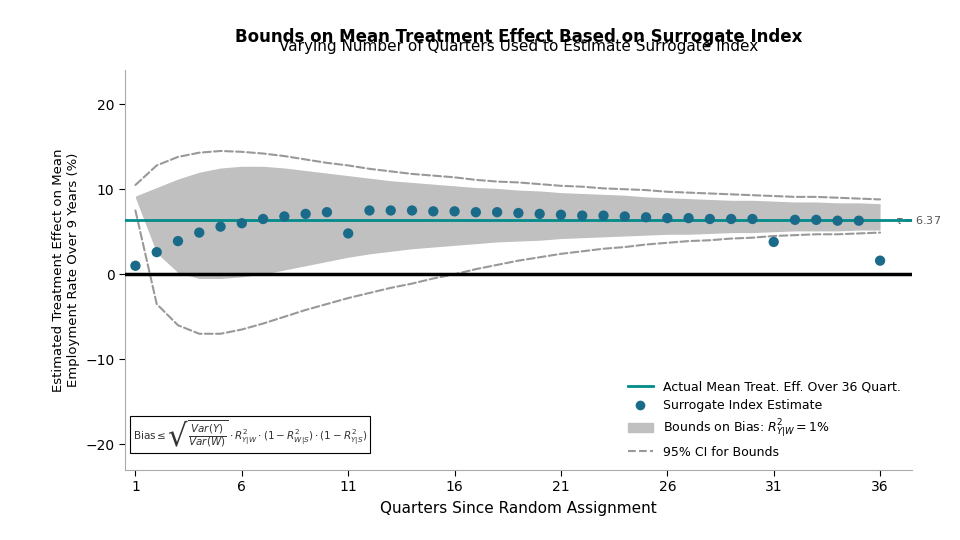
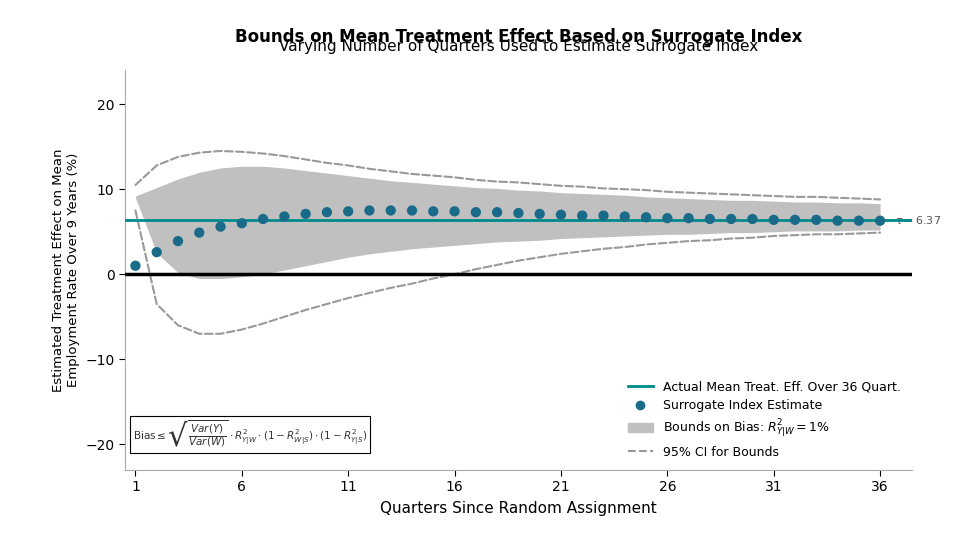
Surrogate Index Estimate/11: 4.8 -> 7.4
Surrogate Index Estimate/31: 3.8 -> 6.4
Surrogate Index Estimate/36: 1.6 -> 6.3
